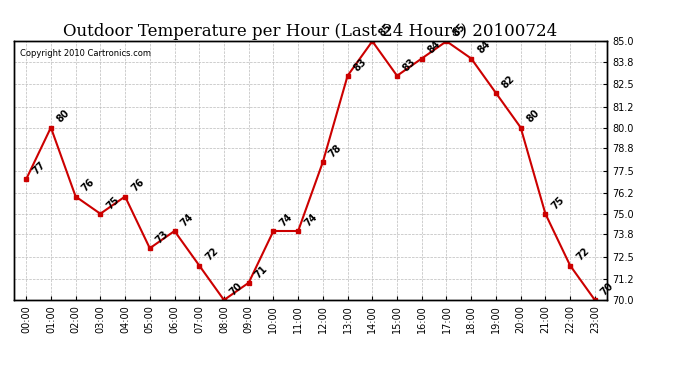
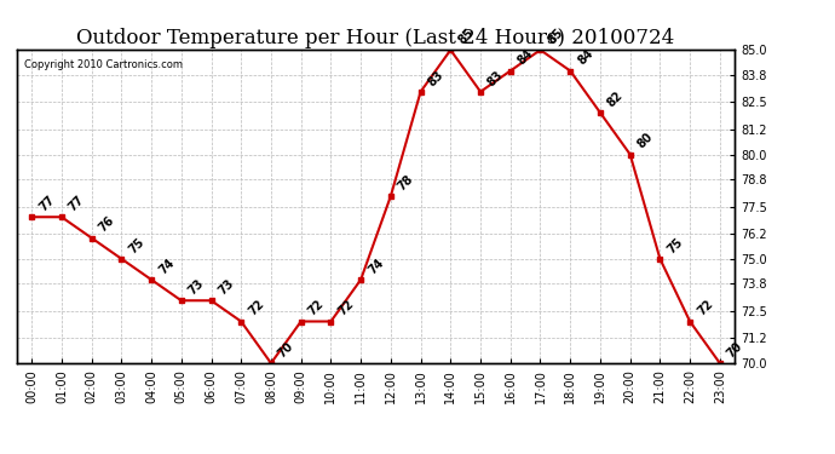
01:00: 80 -> 77
04:00: 76 -> 74
06:00: 74 -> 73
09:00: 71 -> 72
10:00: 74 -> 72
